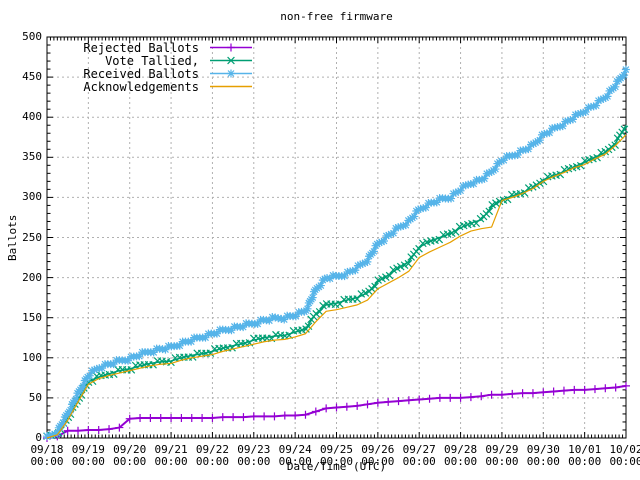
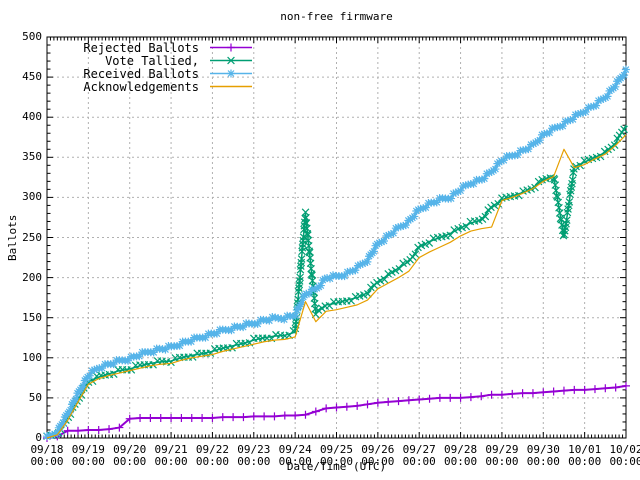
Vote Tallied,/150: 140 -> 280
Received Ballots/150: 160 -> 180
Acknowledgements/150: 130 -> 170
Vote Tallied,/300: 330 -> 250
Acknowledgements/300: 330 -> 360
